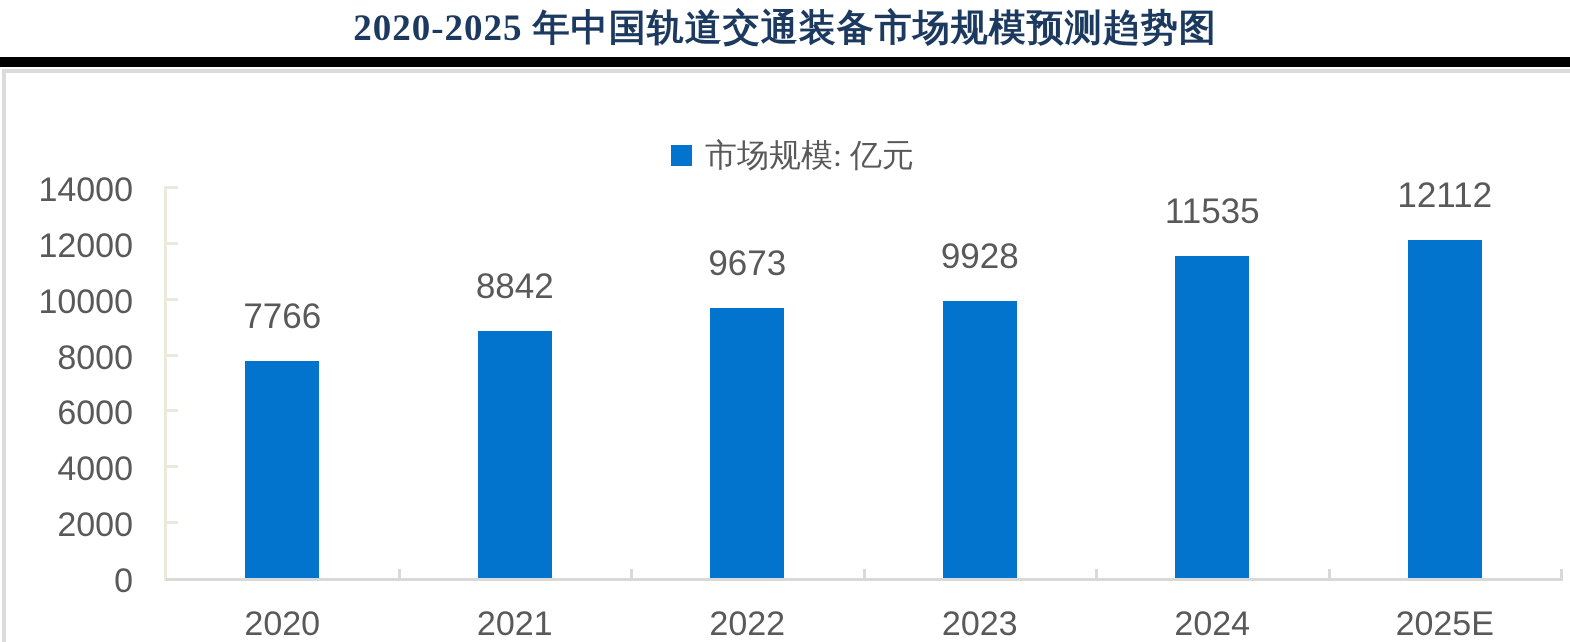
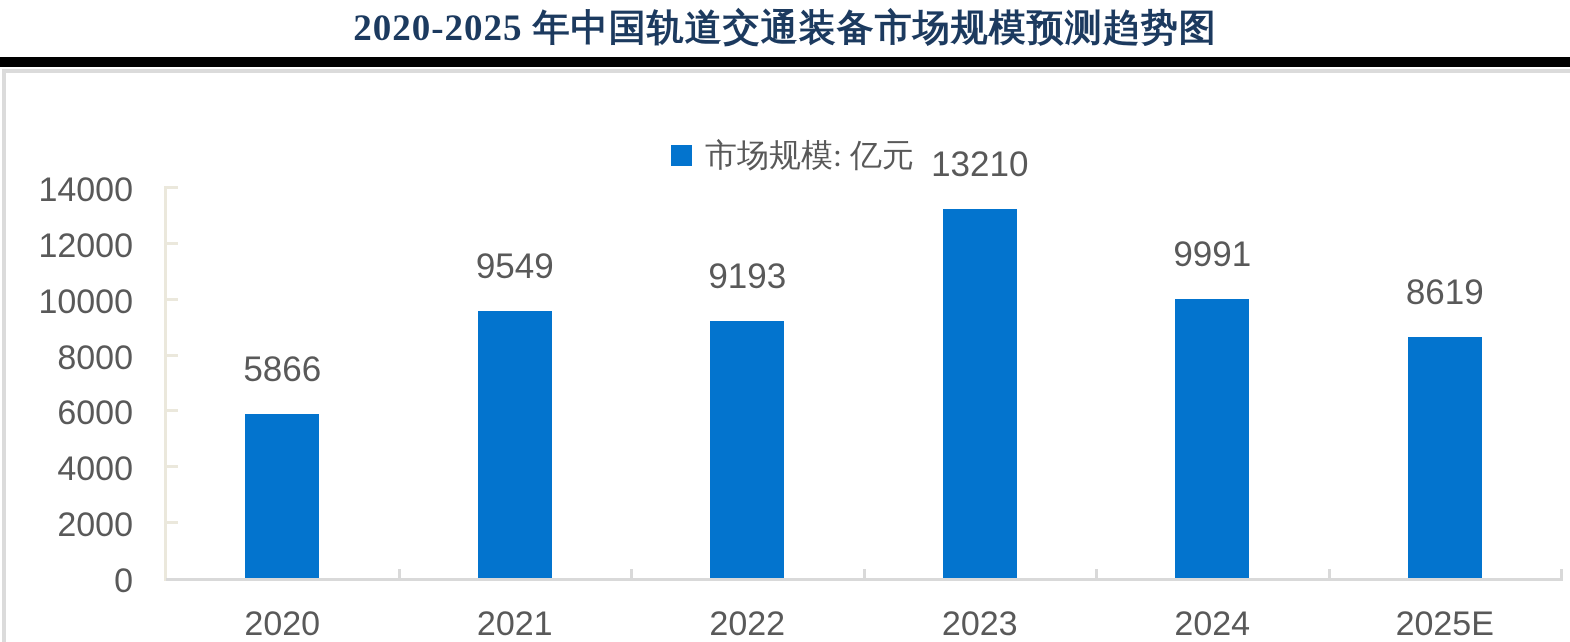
2020: 7766 -> 5866
2021: 8842 -> 9549
2022: 9673 -> 9193
2023: 9928 -> 13210
2024: 11535 -> 9991
2025E: 12112 -> 8619
